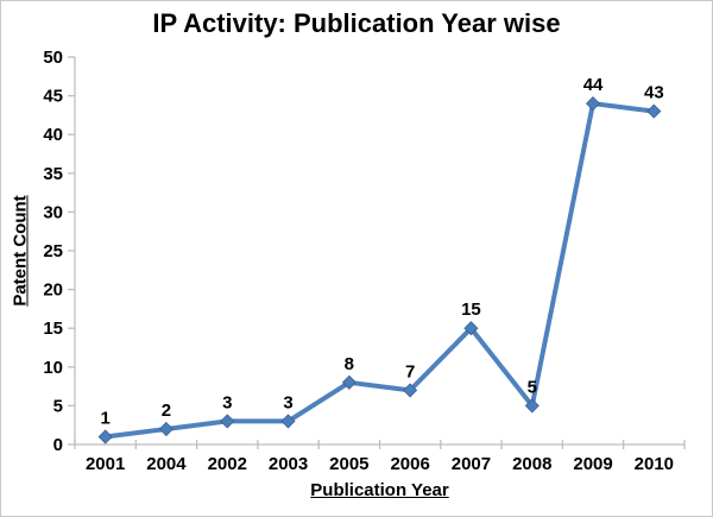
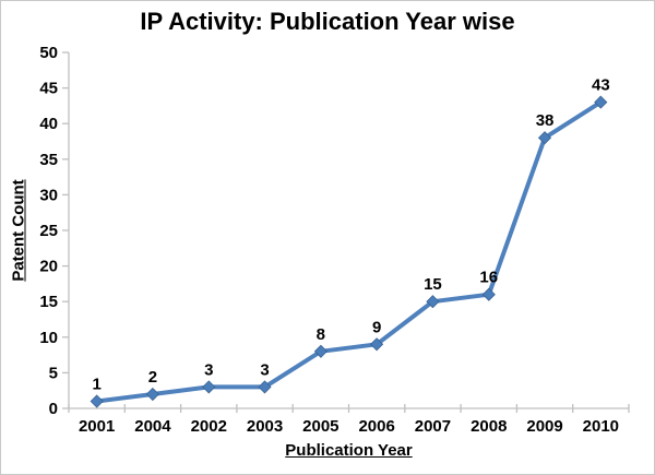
2006: 7 -> 9
2008: 5 -> 16
2009: 44 -> 38
